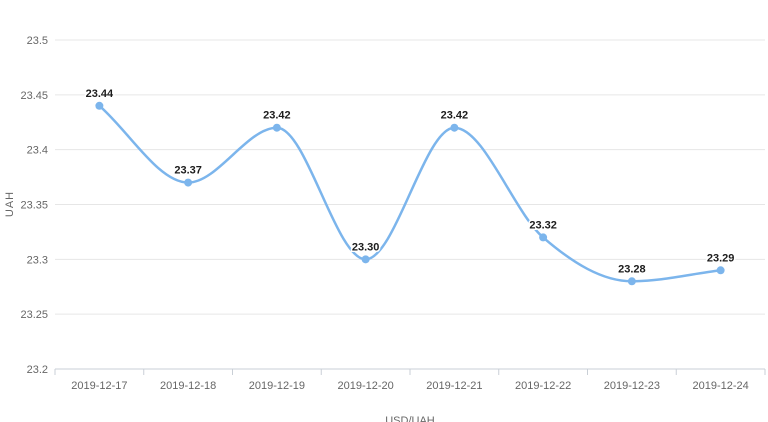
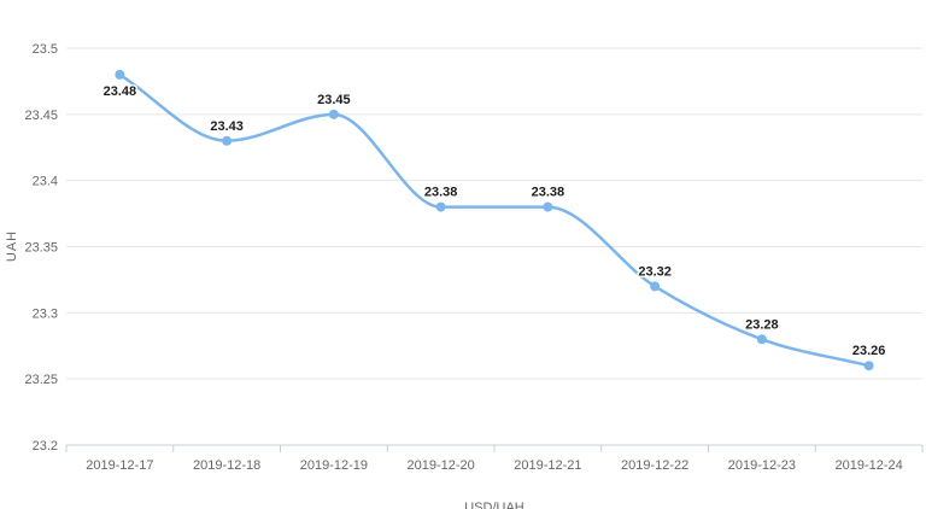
2019-12-17: 23.44 -> 23.48
2019-12-18: 23.37 -> 23.43
2019-12-19: 23.42 -> 23.45
2019-12-20: 23.30 -> 23.38
2019-12-21: 23.42 -> 23.38
2019-12-24: 23.29 -> 23.26
